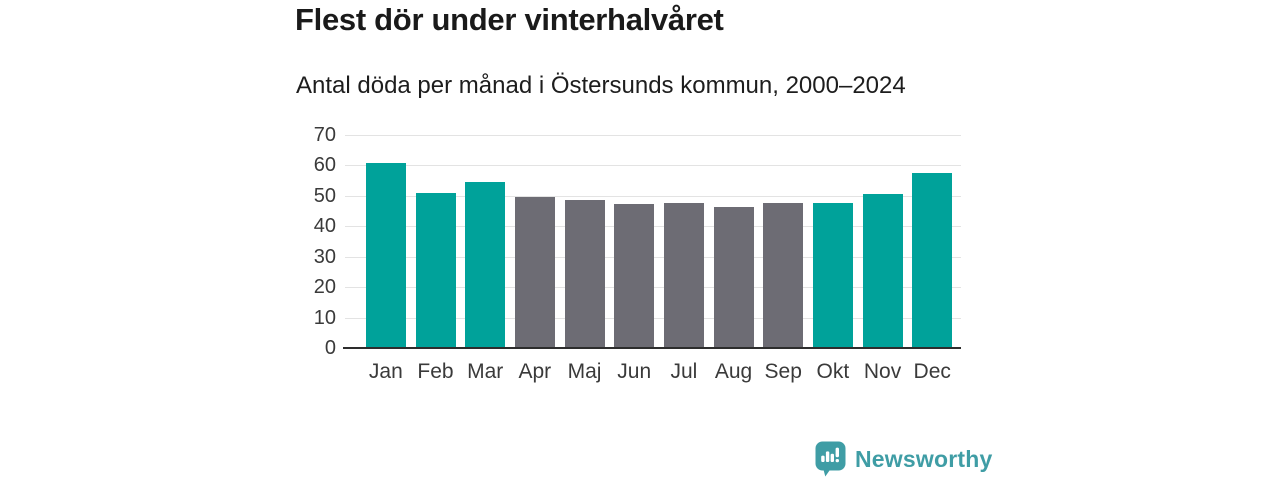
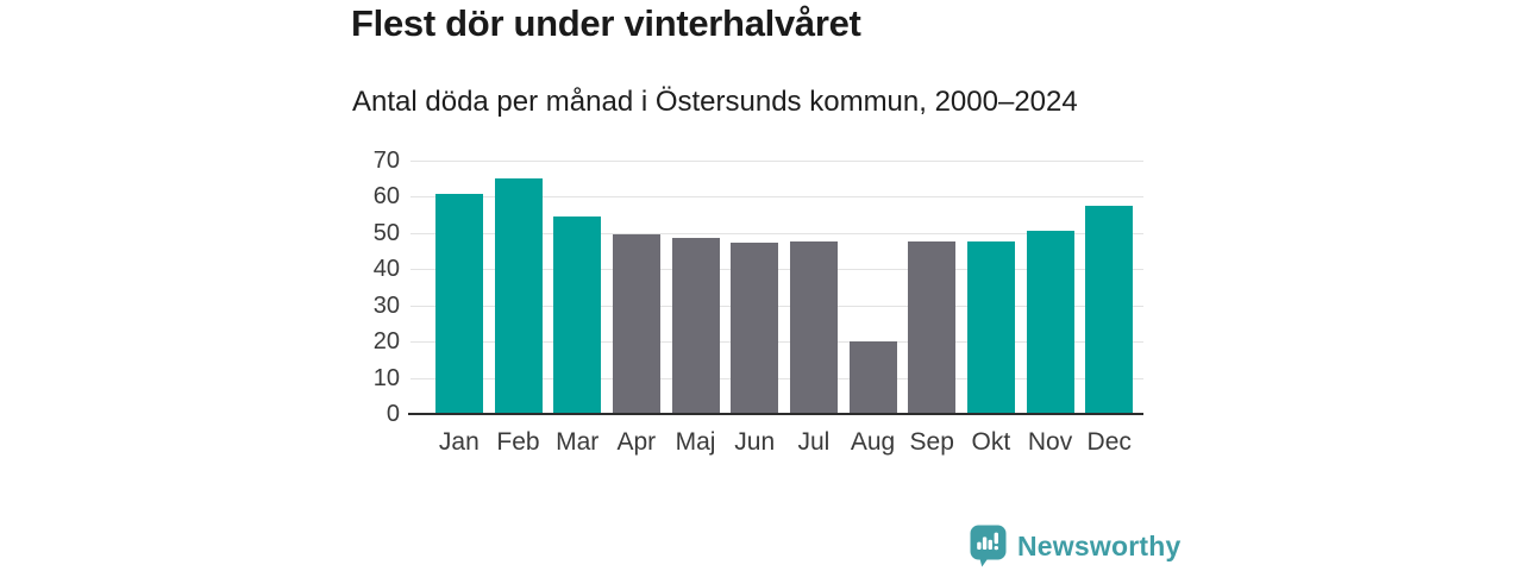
Feb: 51 -> 65
Aug: 46 -> 20
